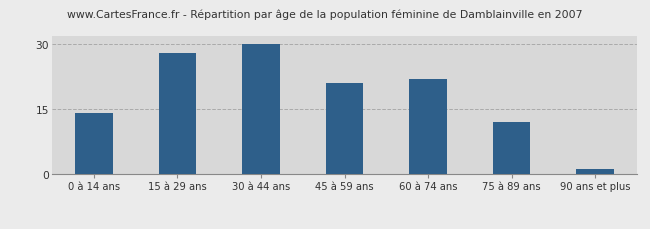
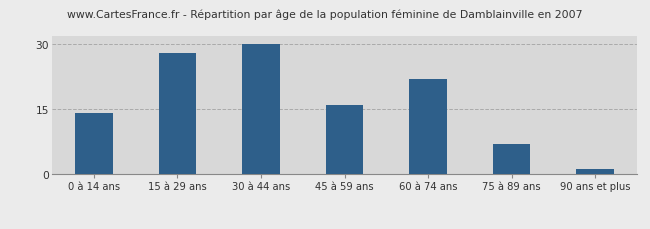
45 à 59 ans: 21 -> 16
75 à 89 ans: 12 -> 7
